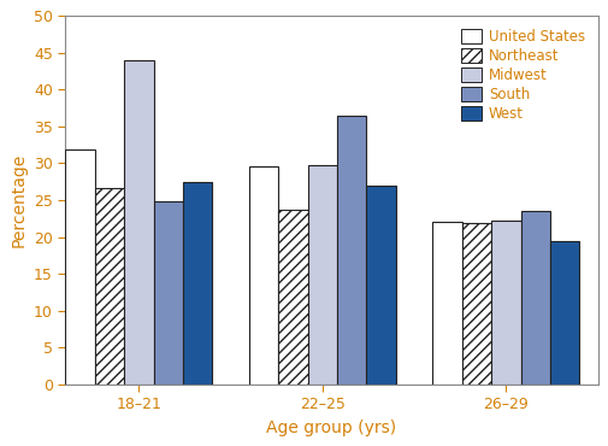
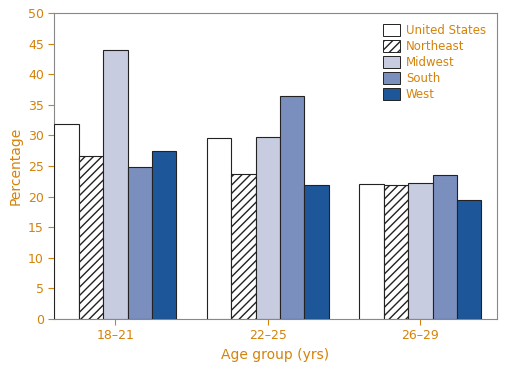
West/22–25: 27.0 -> 21.9
